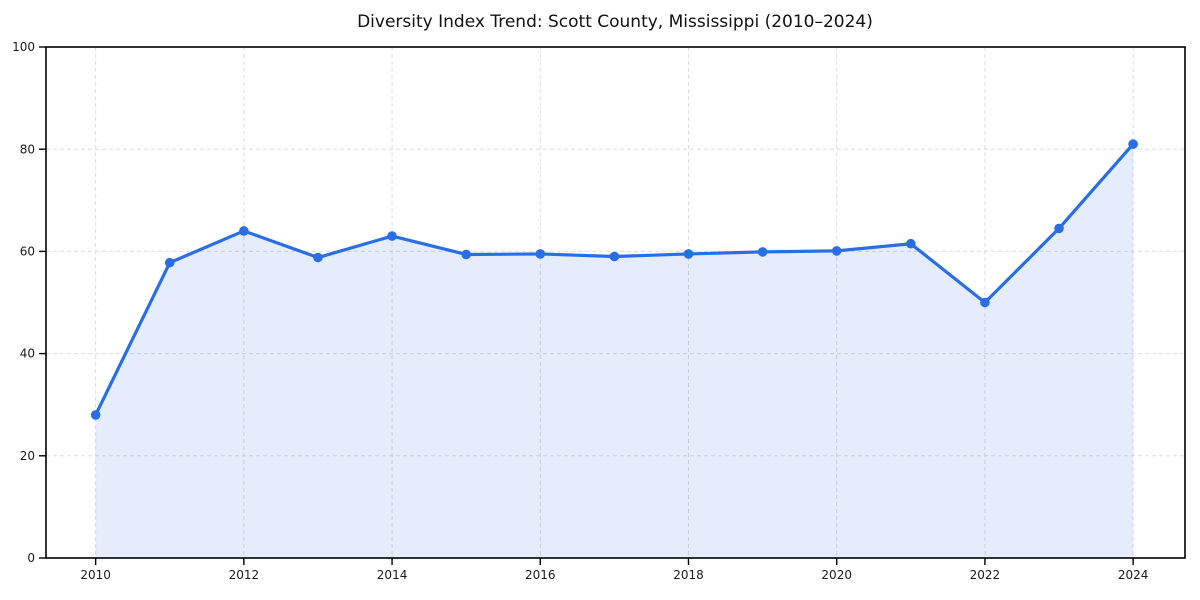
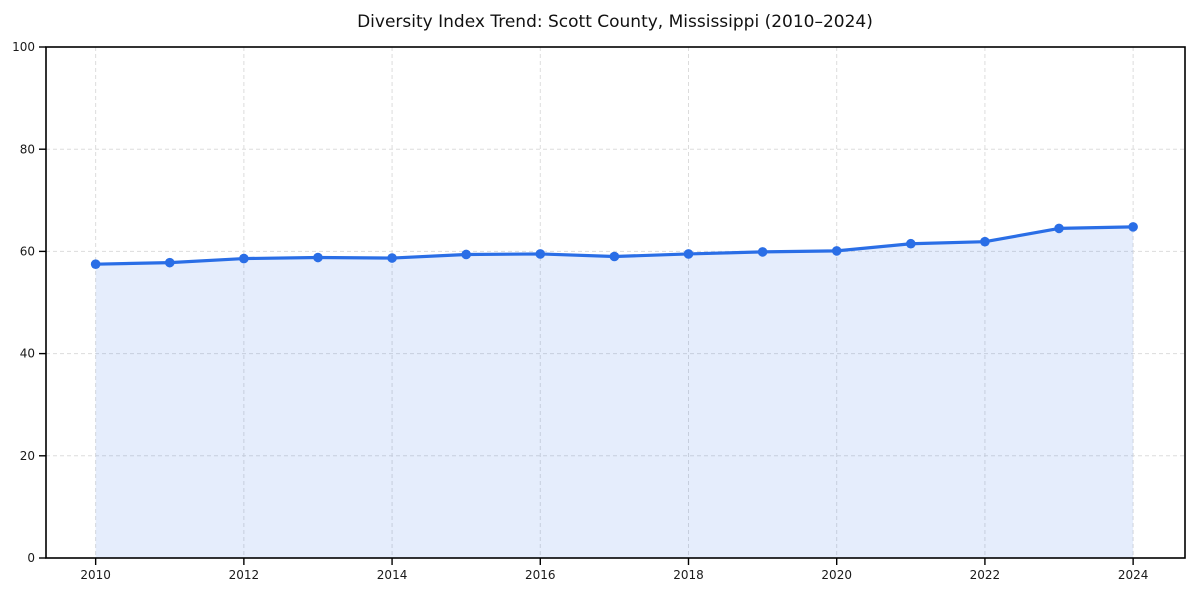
2010: 28 -> 58
2012: 64 -> 59
2014: 63 -> 59
2022: 50 -> 62
2024: 81 -> 65
